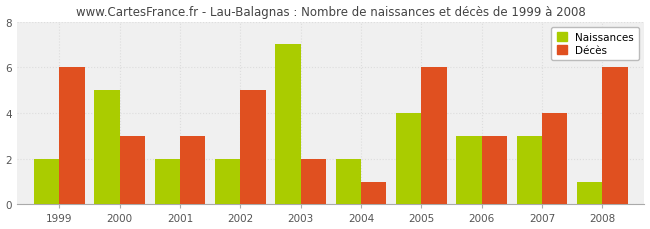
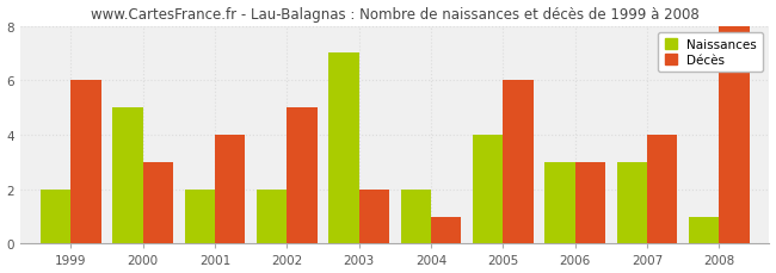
Décès/2001: 3 -> 4
Décès/2008: 6 -> 8
